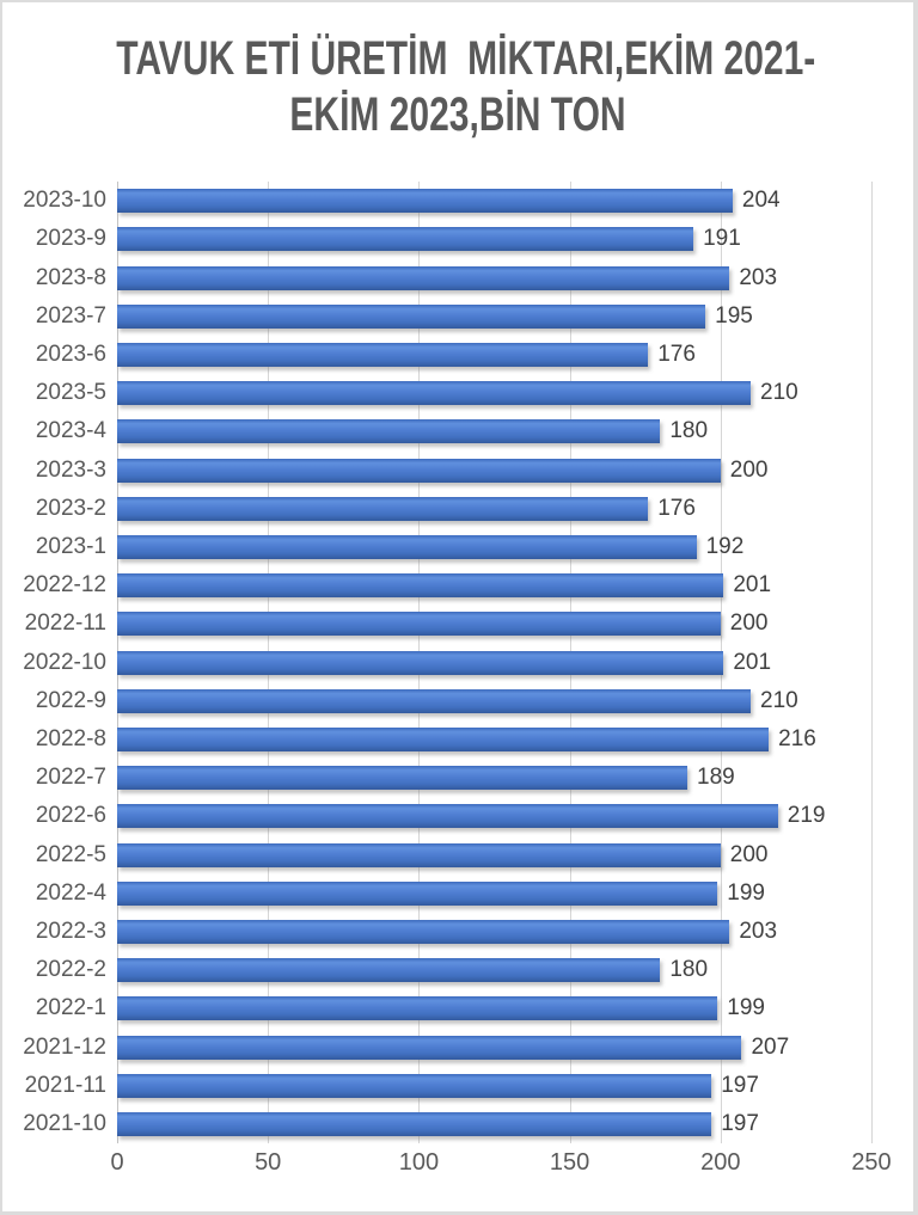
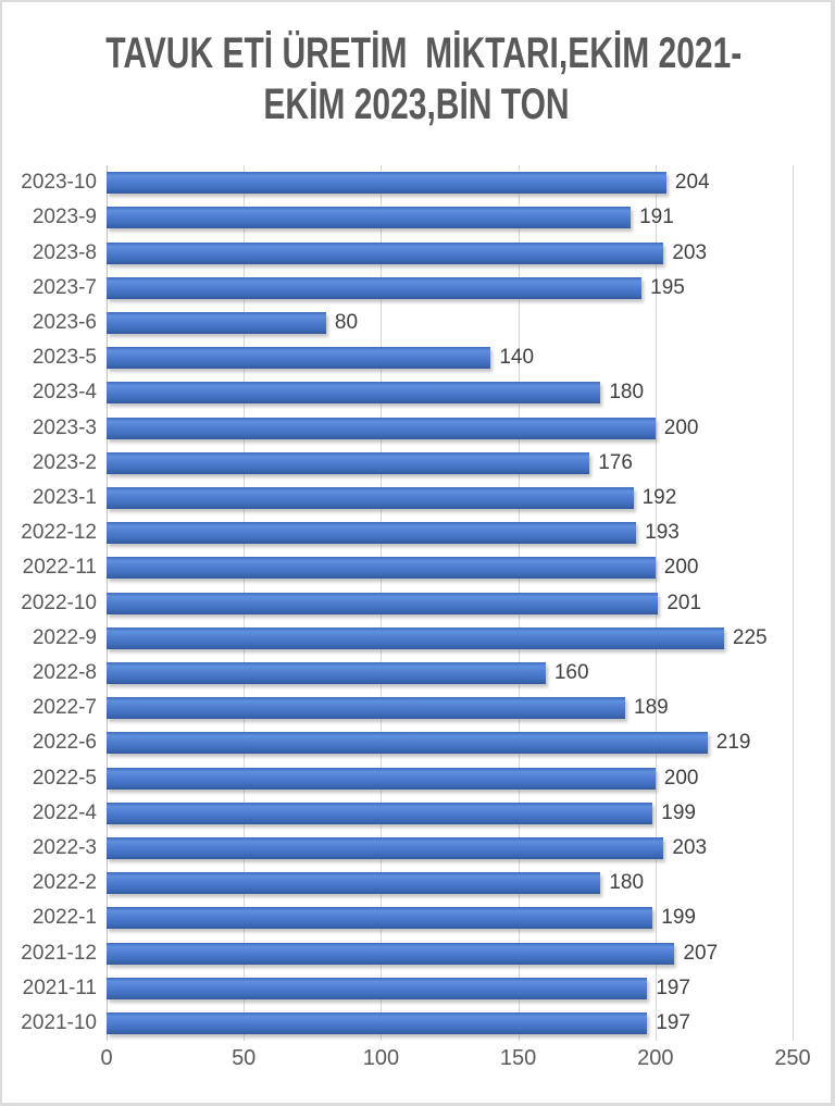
2023-6: 176 -> 80
2023-5: 210 -> 140
2022-12: 201 -> 193
2022-9: 210 -> 225
2022-8: 216 -> 160
